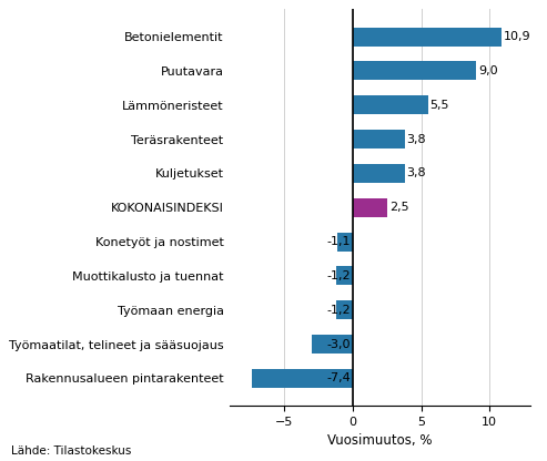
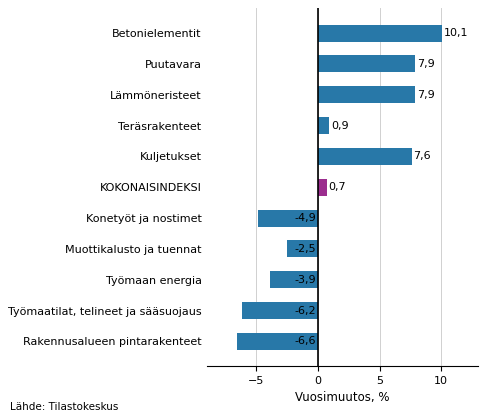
Betonielementit: 10,9 -> 10,1
Puutavara: 9,0 -> 7,9
Lämmöneristeet: 5,5 -> 7,9
Teräsrakenteet: 3,8 -> 0,9
Kuljetukset: 3,8 -> 7,6
KOKONAISINDEKSI: 2,5 -> 0,7
Konetyöt ja nostimet: -1,1 -> -4,9
Muottikalusto ja tuennat: -1,2 -> -2,5
Työmaan energia: -1,2 -> -3,9
Työmaatilat, telineet ja sääsuojaus: -3,0 -> -6,2
Rakennusalueen pintarakenteet: -7,4 -> -6,6
